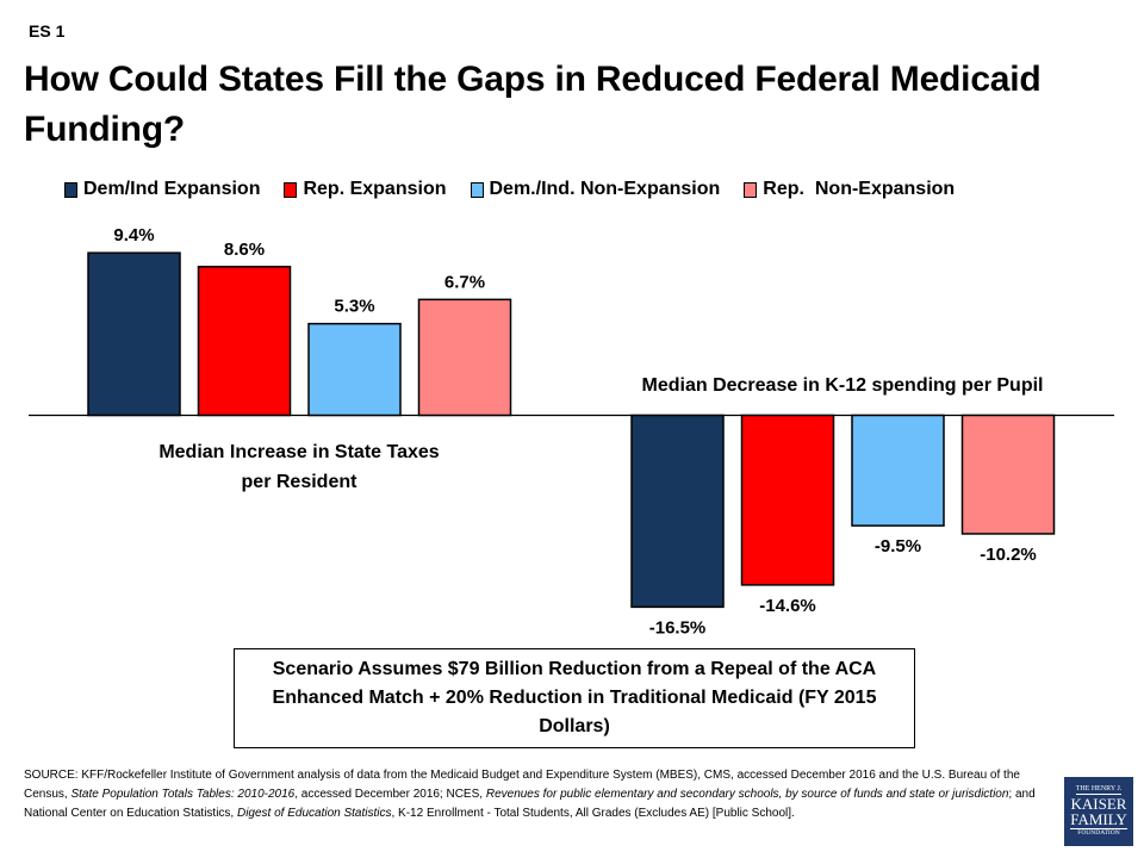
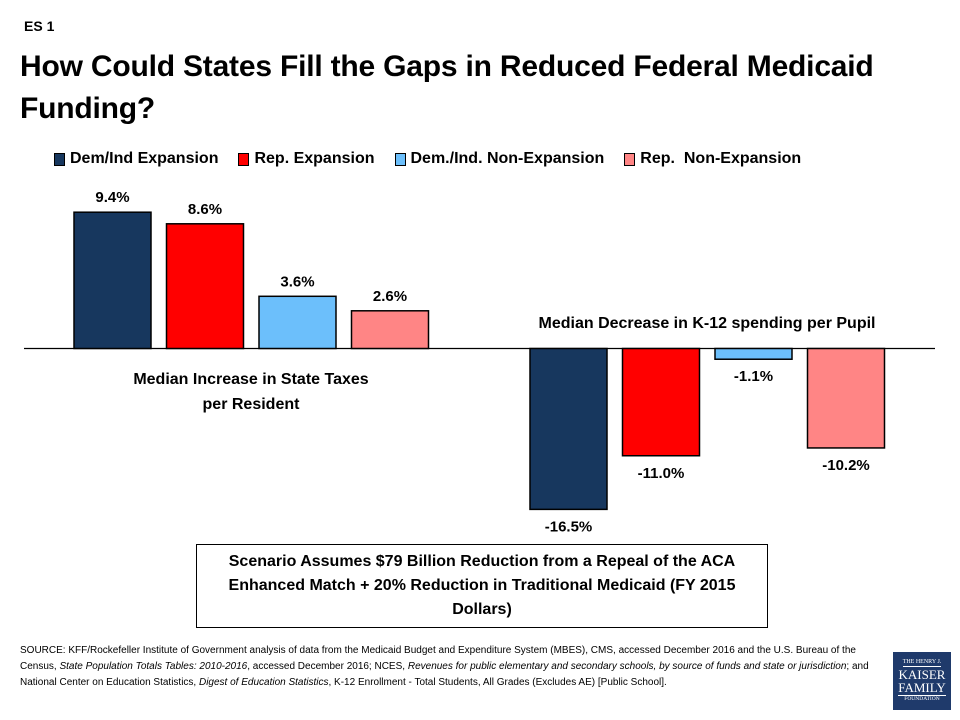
Dem./Ind. Non-Expansion/Median Increase in State Taxes per Resident: 5.3% -> 3.6%
Rep. Non-Expansion/Median Increase in State Taxes per Resident: 6.7% -> 2.6%
Rep. Expansion/Median Decrease in K-12 spending per Pupil: -14.6% -> -11.0%
Dem./Ind. Non-Expansion/Median Decrease in K-12 spending per Pupil: -9.5% -> -1.1%
